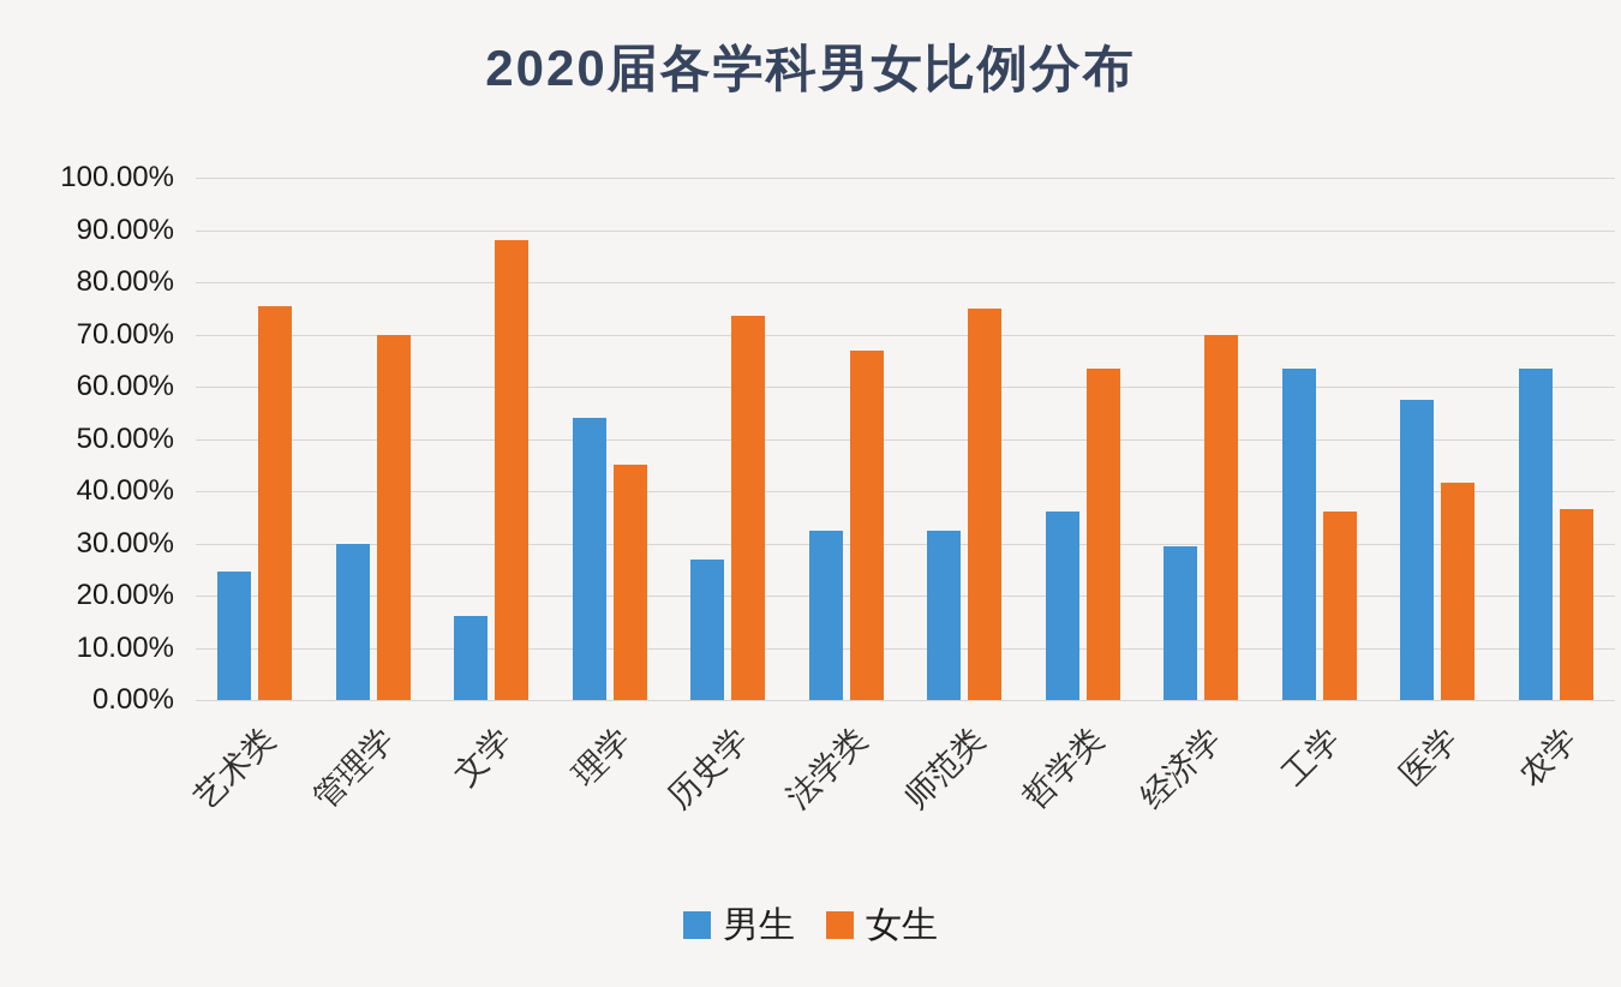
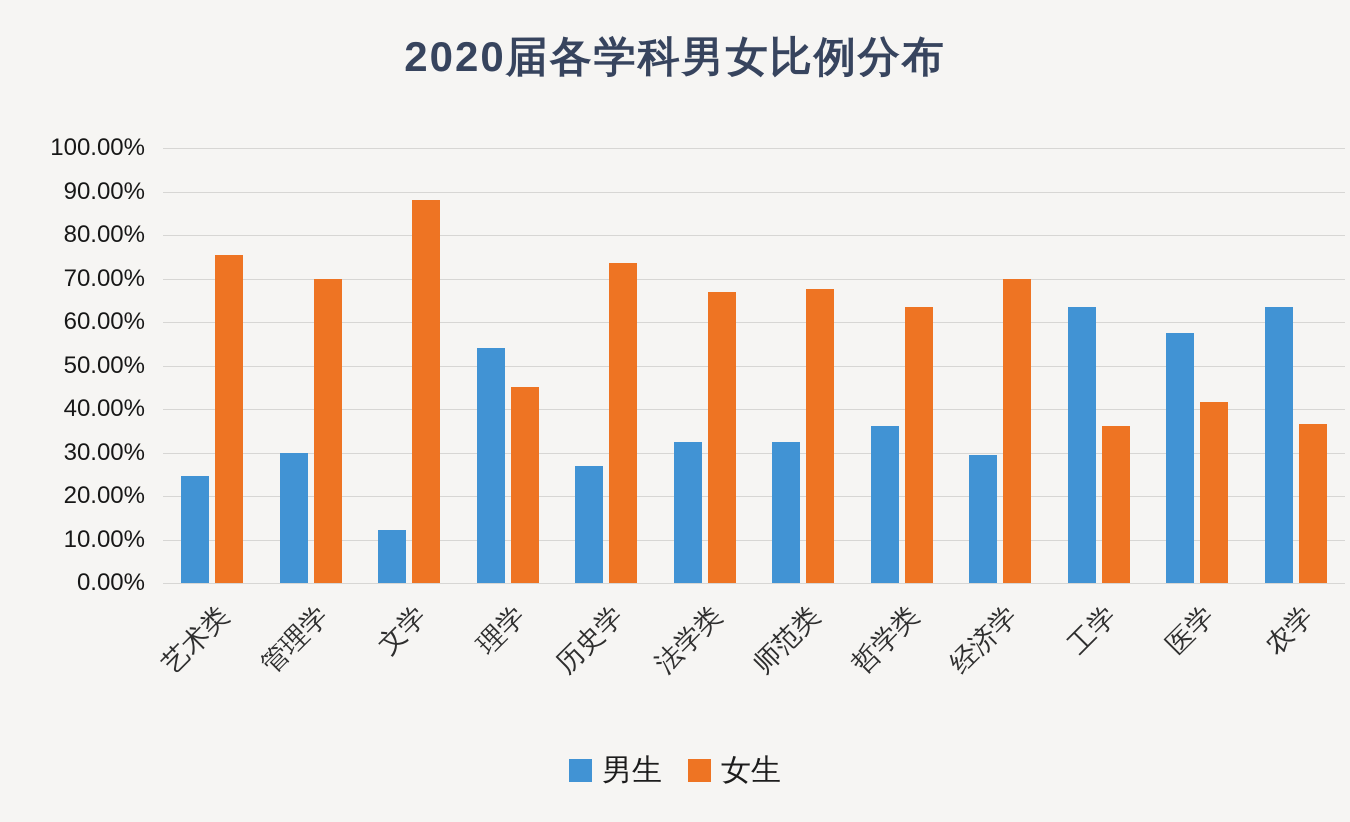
男生/文学: 16% -> 12%
女生/师范类: 75% -> 68%
